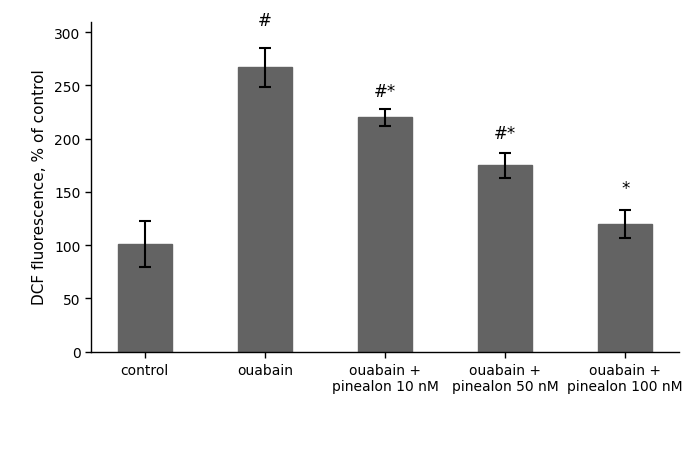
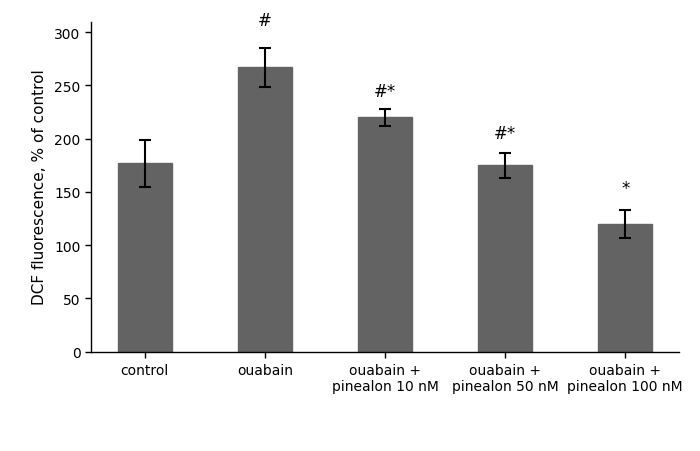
control: 101 -> 177
